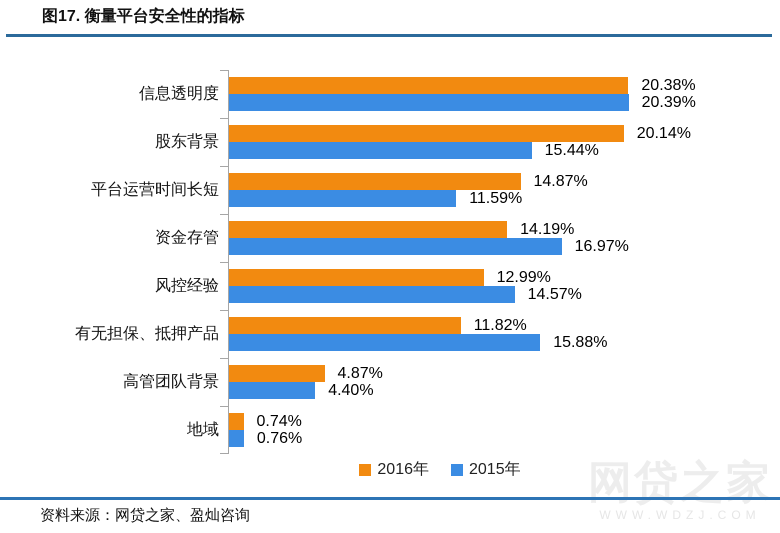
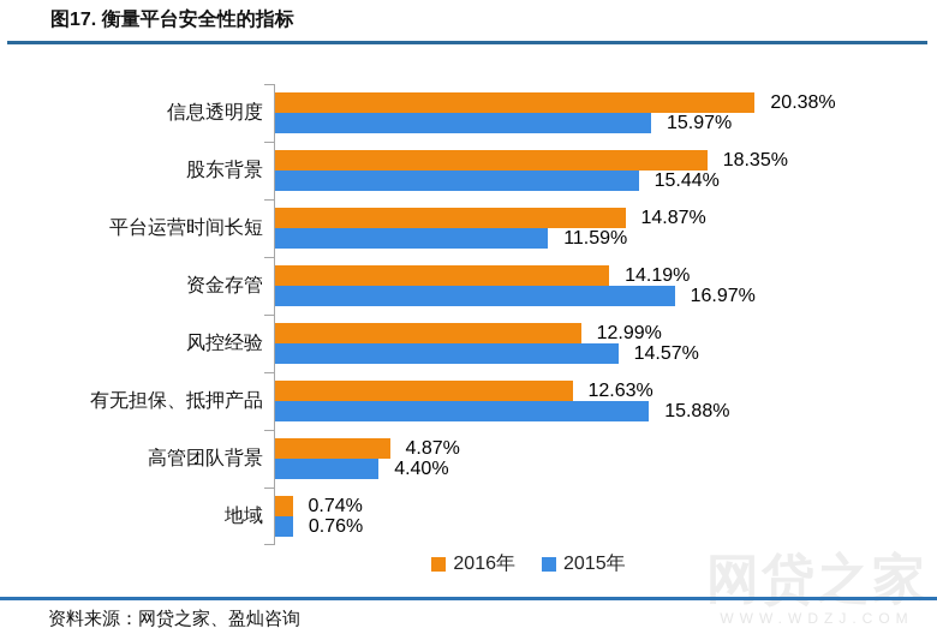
2015年/信息透明度: 20.39% -> 15.97%
2016年/股东背景: 20.14% -> 18.35%
2016年/有无担保、抵押产品: 11.82% -> 12.63%
